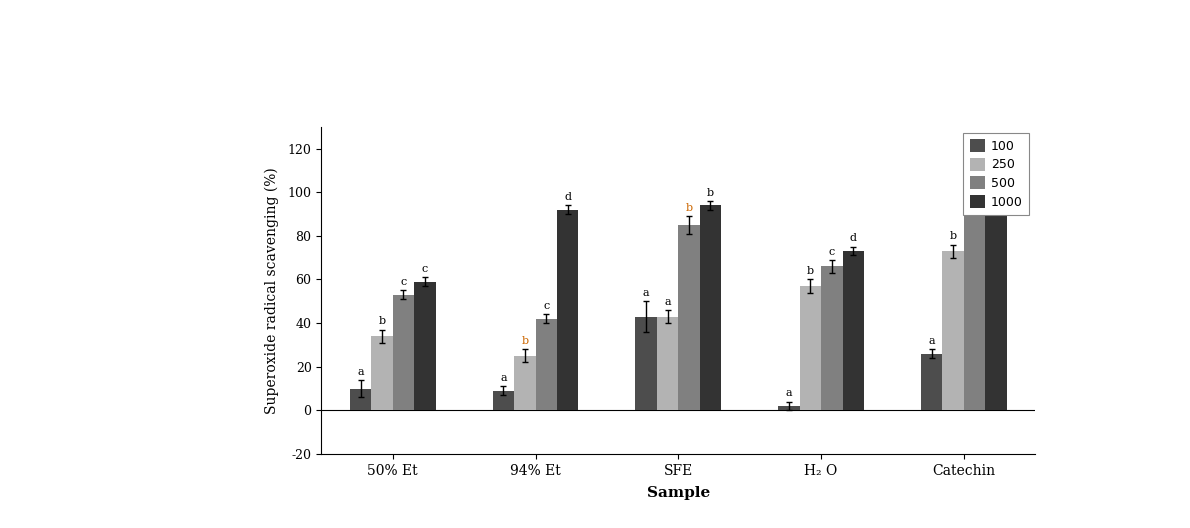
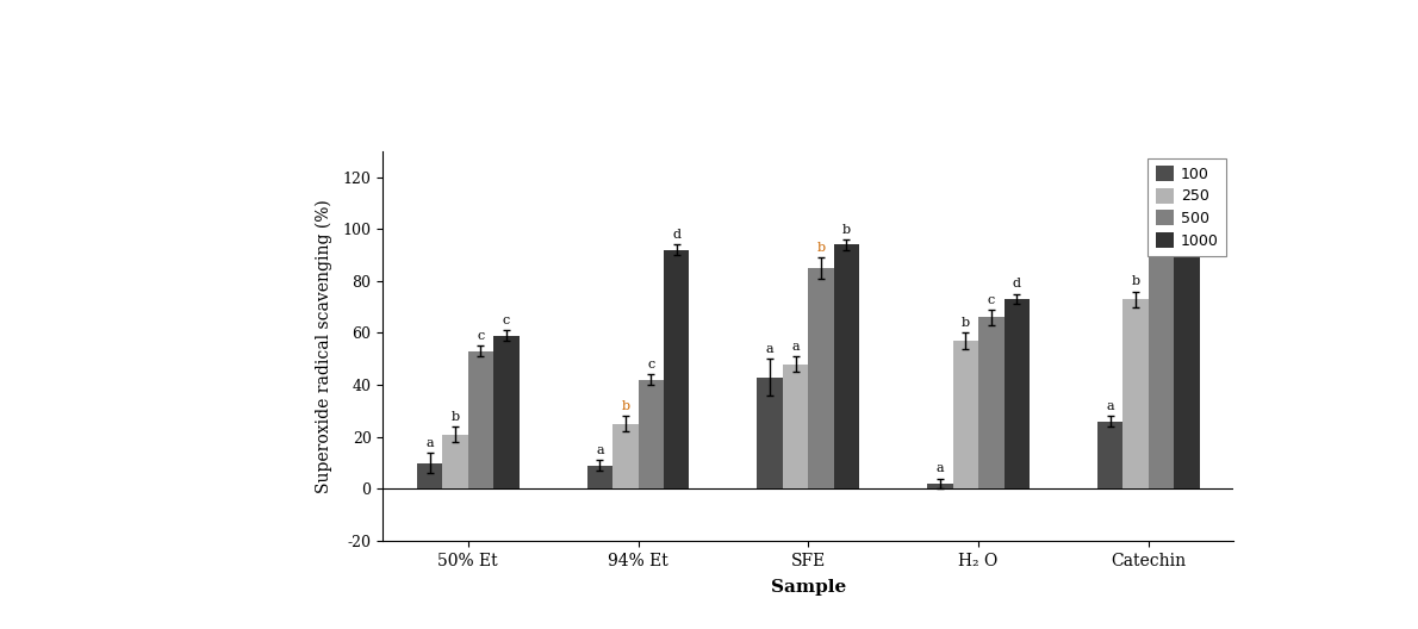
250/50% Et: 34 -> 21
250/SFE: 43 -> 48
